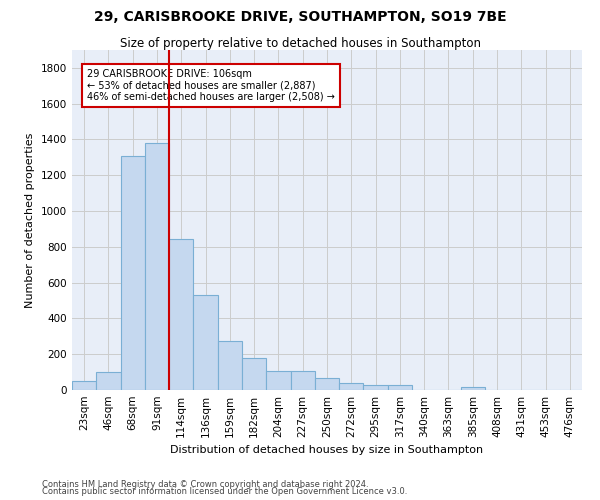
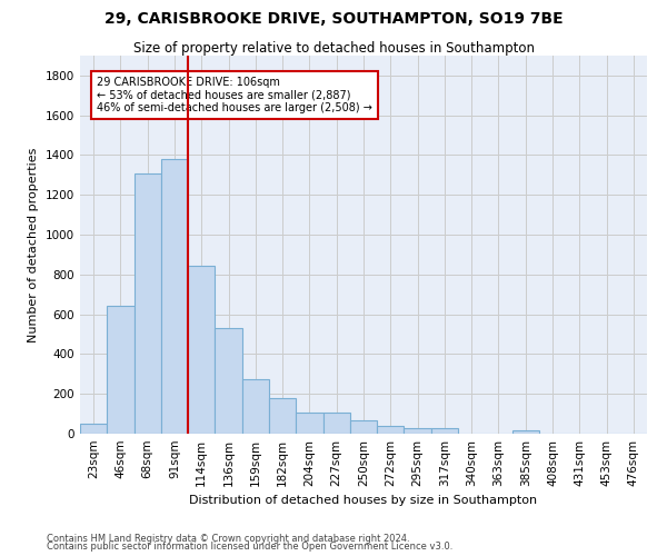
46sqm: 100 -> 640
